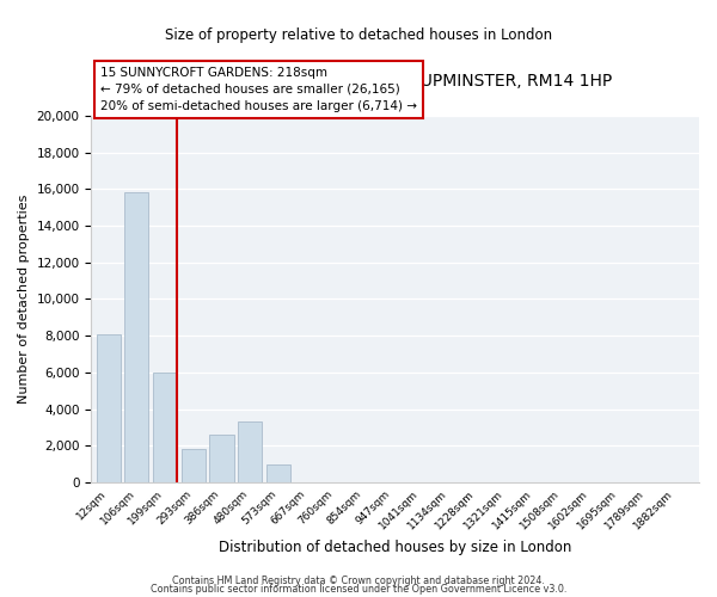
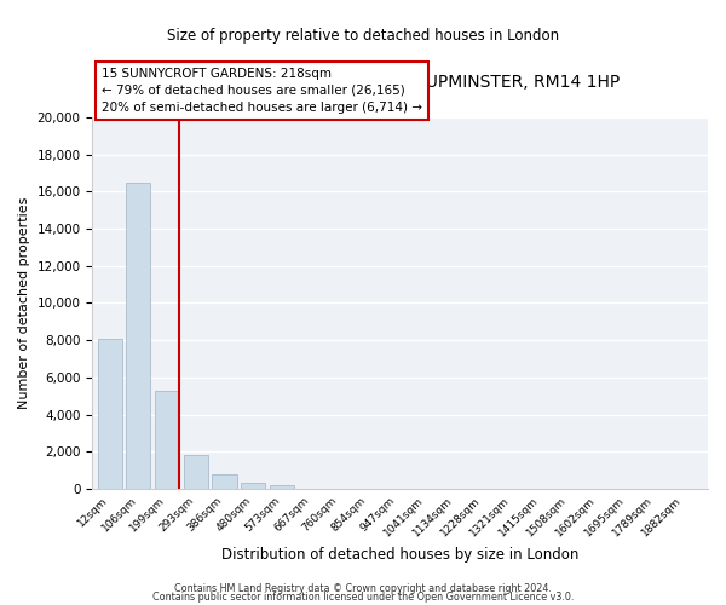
106sqm: 15,800 -> 16,500
199sqm: 6,000 -> 5,300
386sqm: 2,600 -> 800
480sqm: 3,300 -> 300
573sqm: 1,000 -> 200
